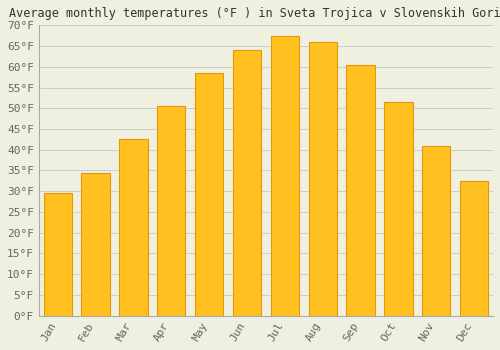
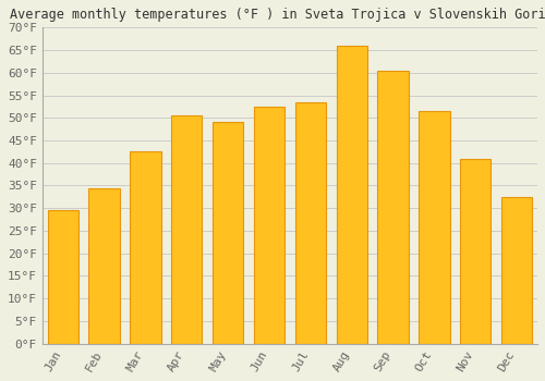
May: 58.5°F -> 49.0°F
Jun: 64.0°F -> 52.5°F
Jul: 67.5°F -> 53.5°F
